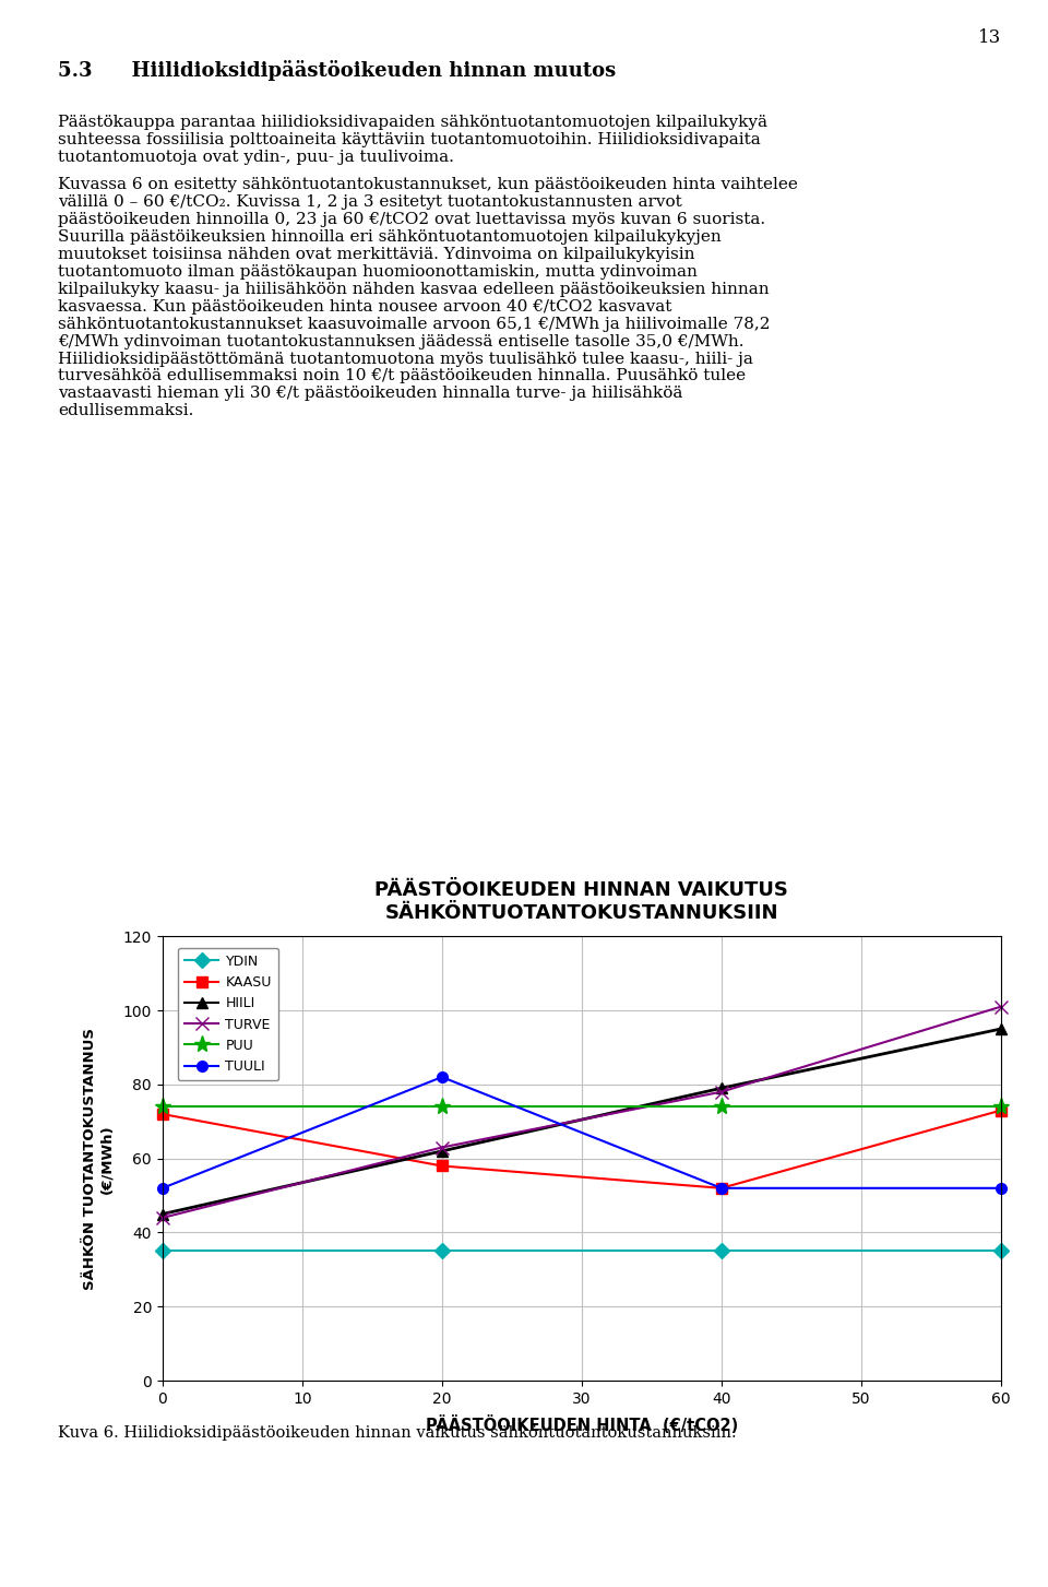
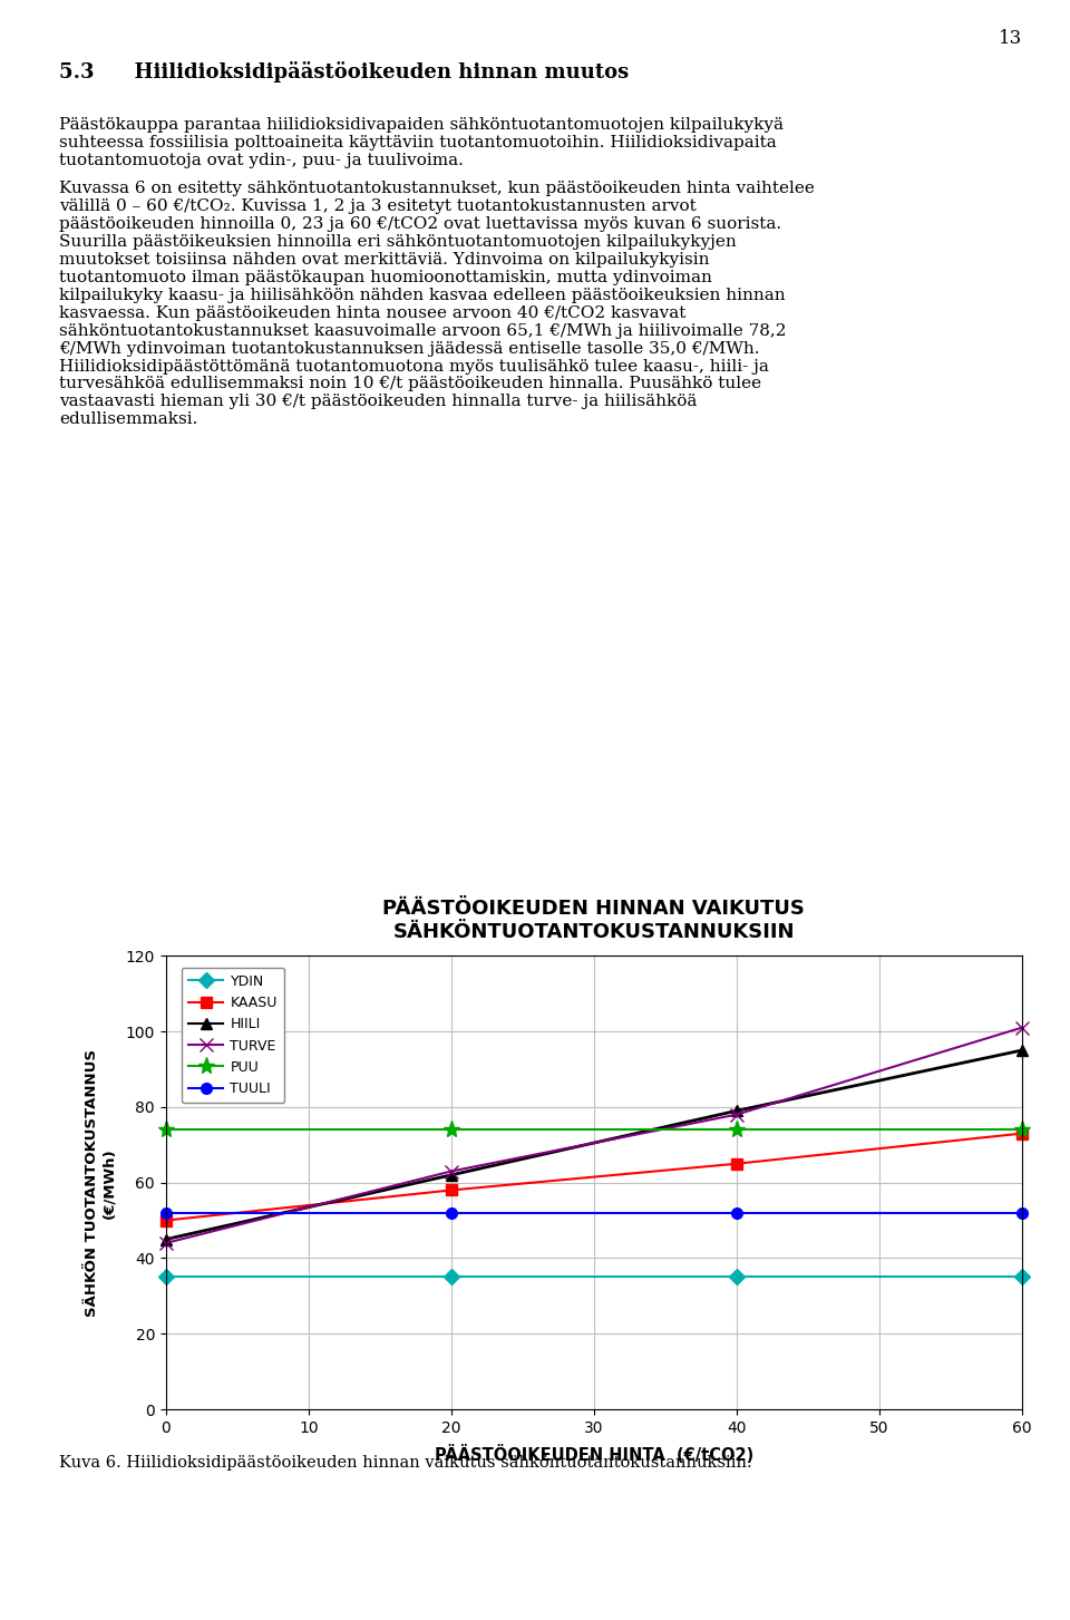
KAASU/0: 72 -> 50
TUULI/20: 82 -> 52
KAASU/40: 52 -> 65
